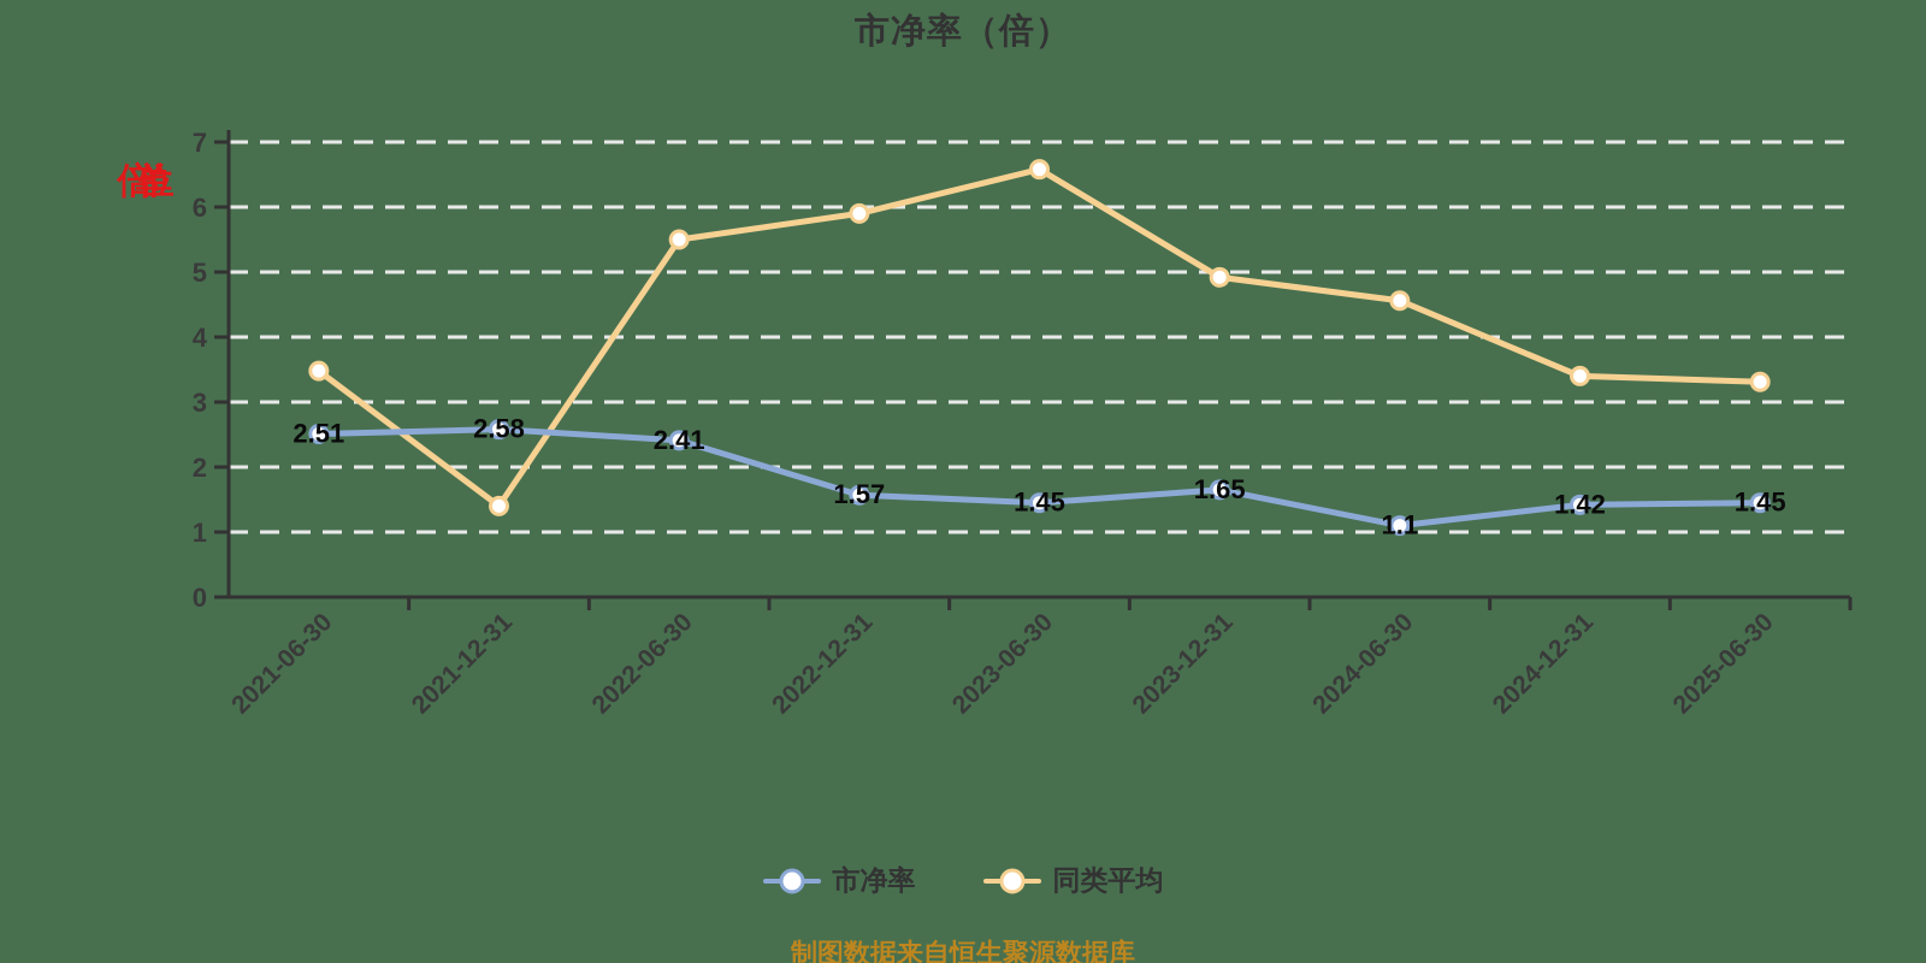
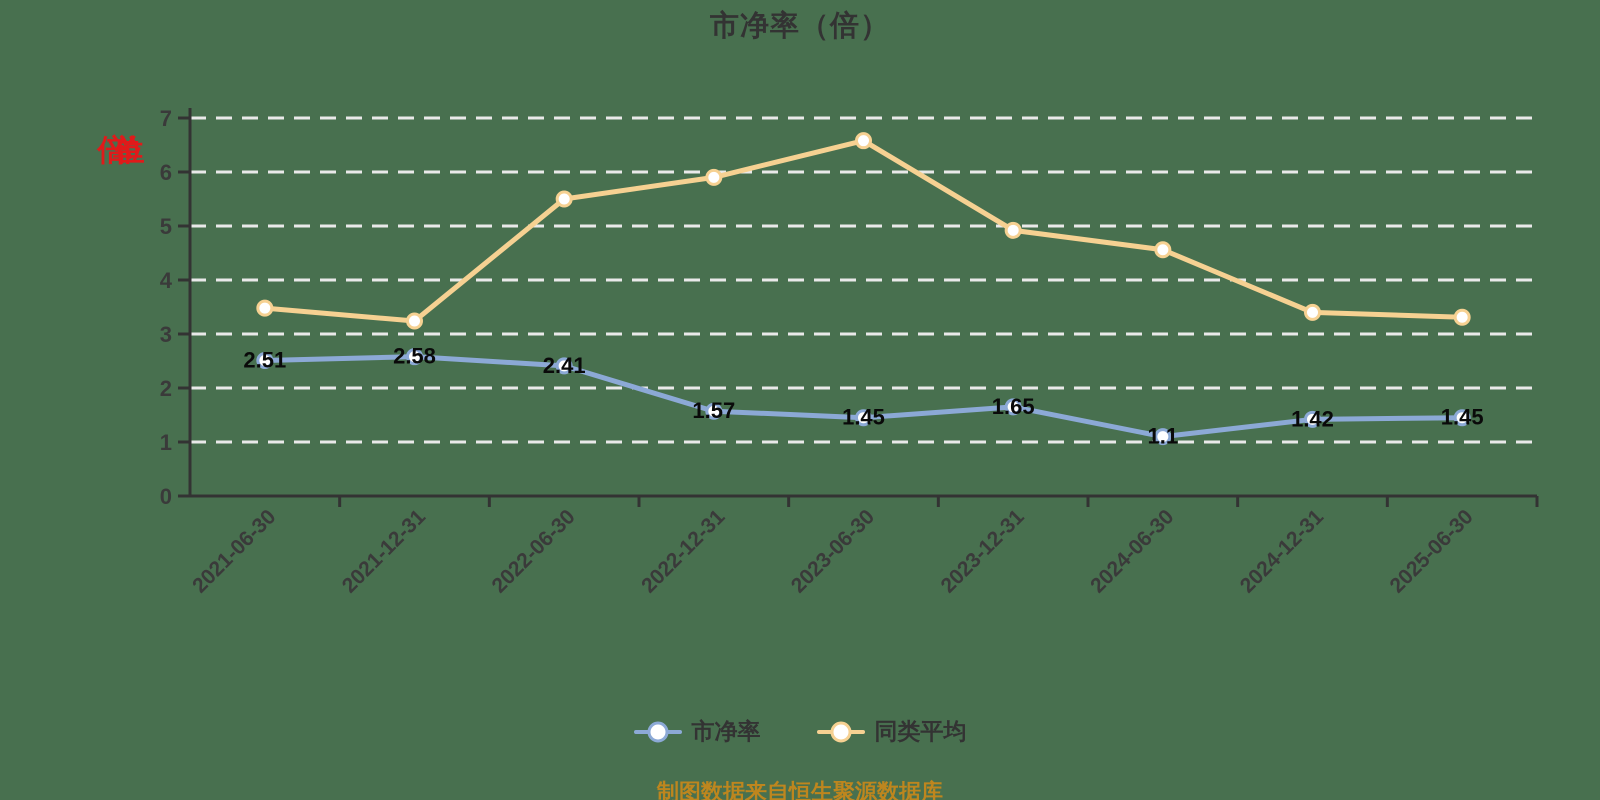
同类平均/2021-12-31: 1.4 -> 3.2
